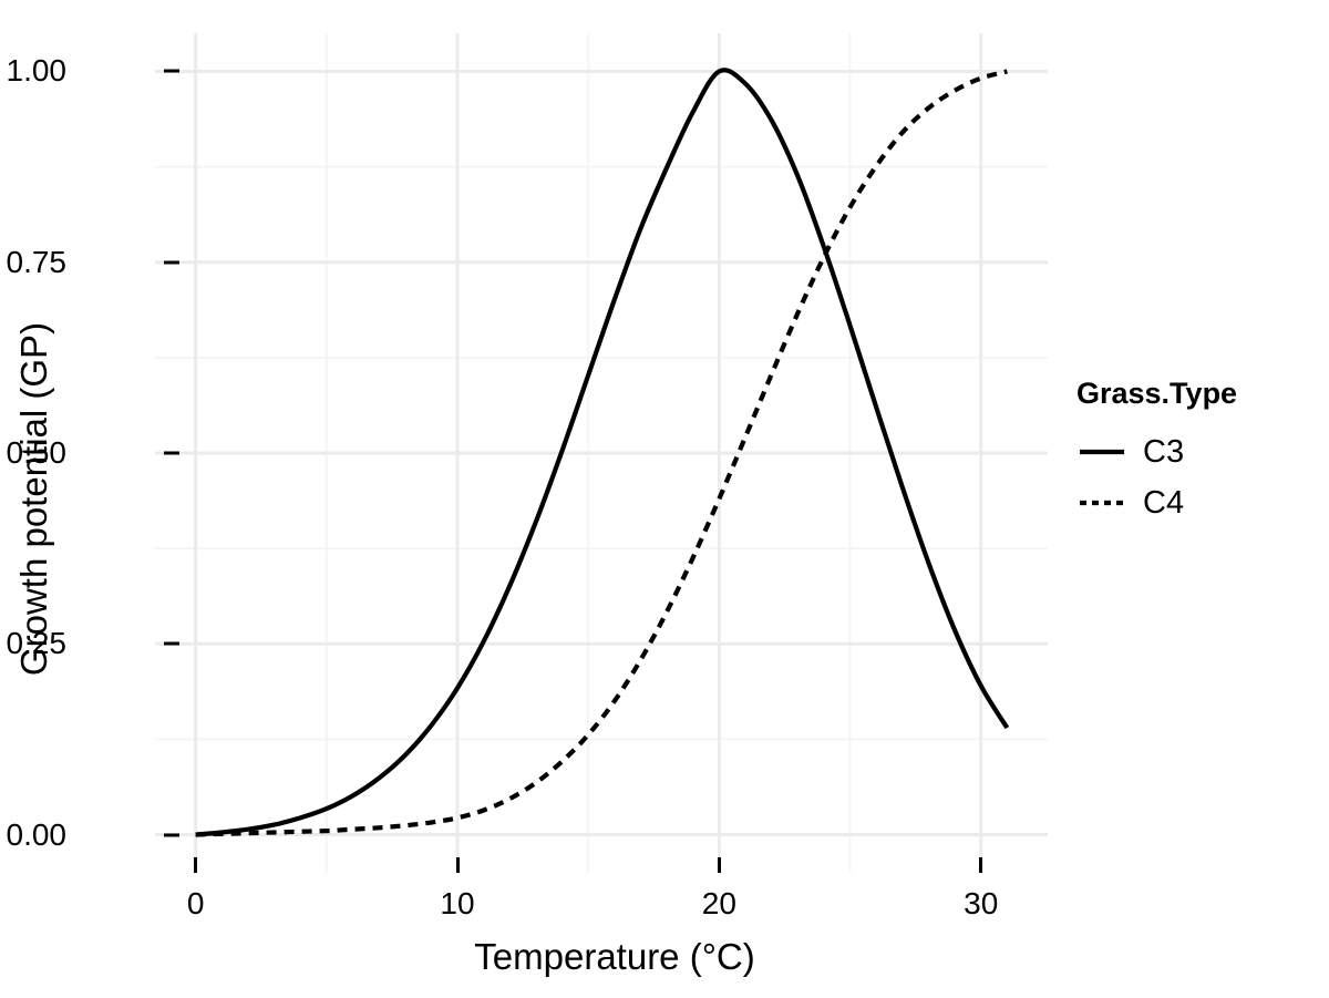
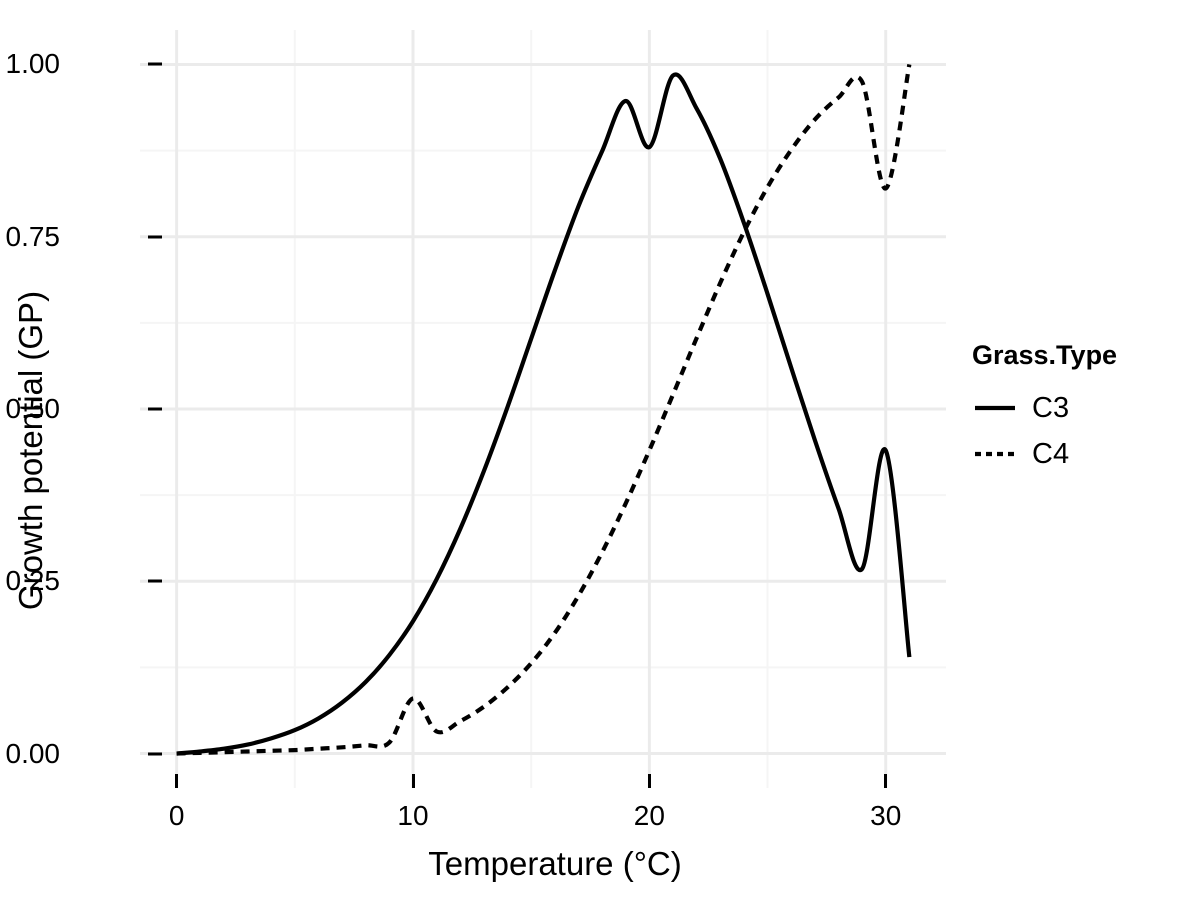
C4/10: 0.02 -> 0.08
C3/20: 1.00 -> 0.88
C3/30: 0.20 -> 0.44
C4/30: 0.99 -> 0.82
